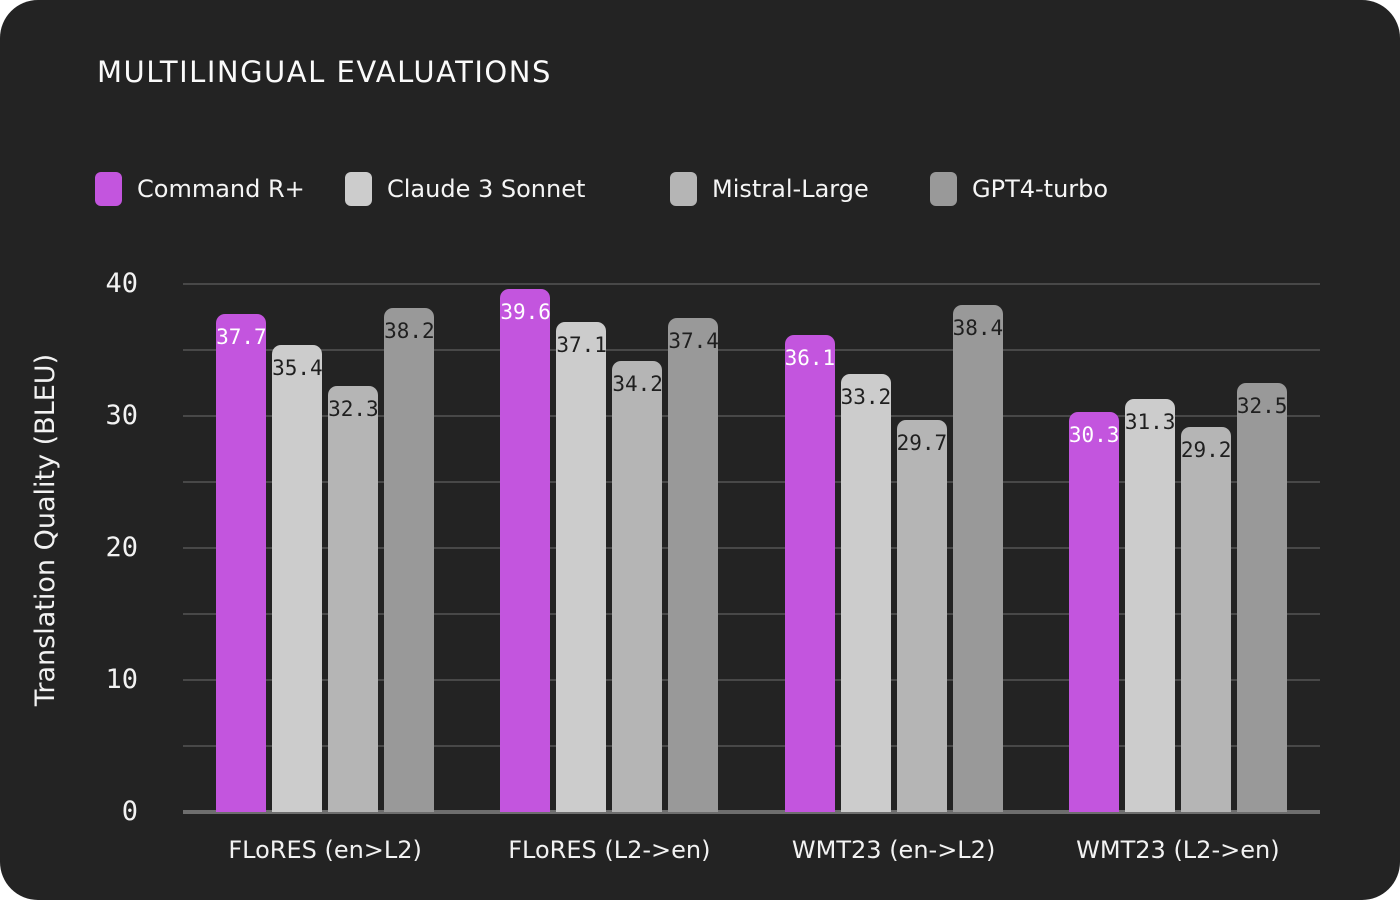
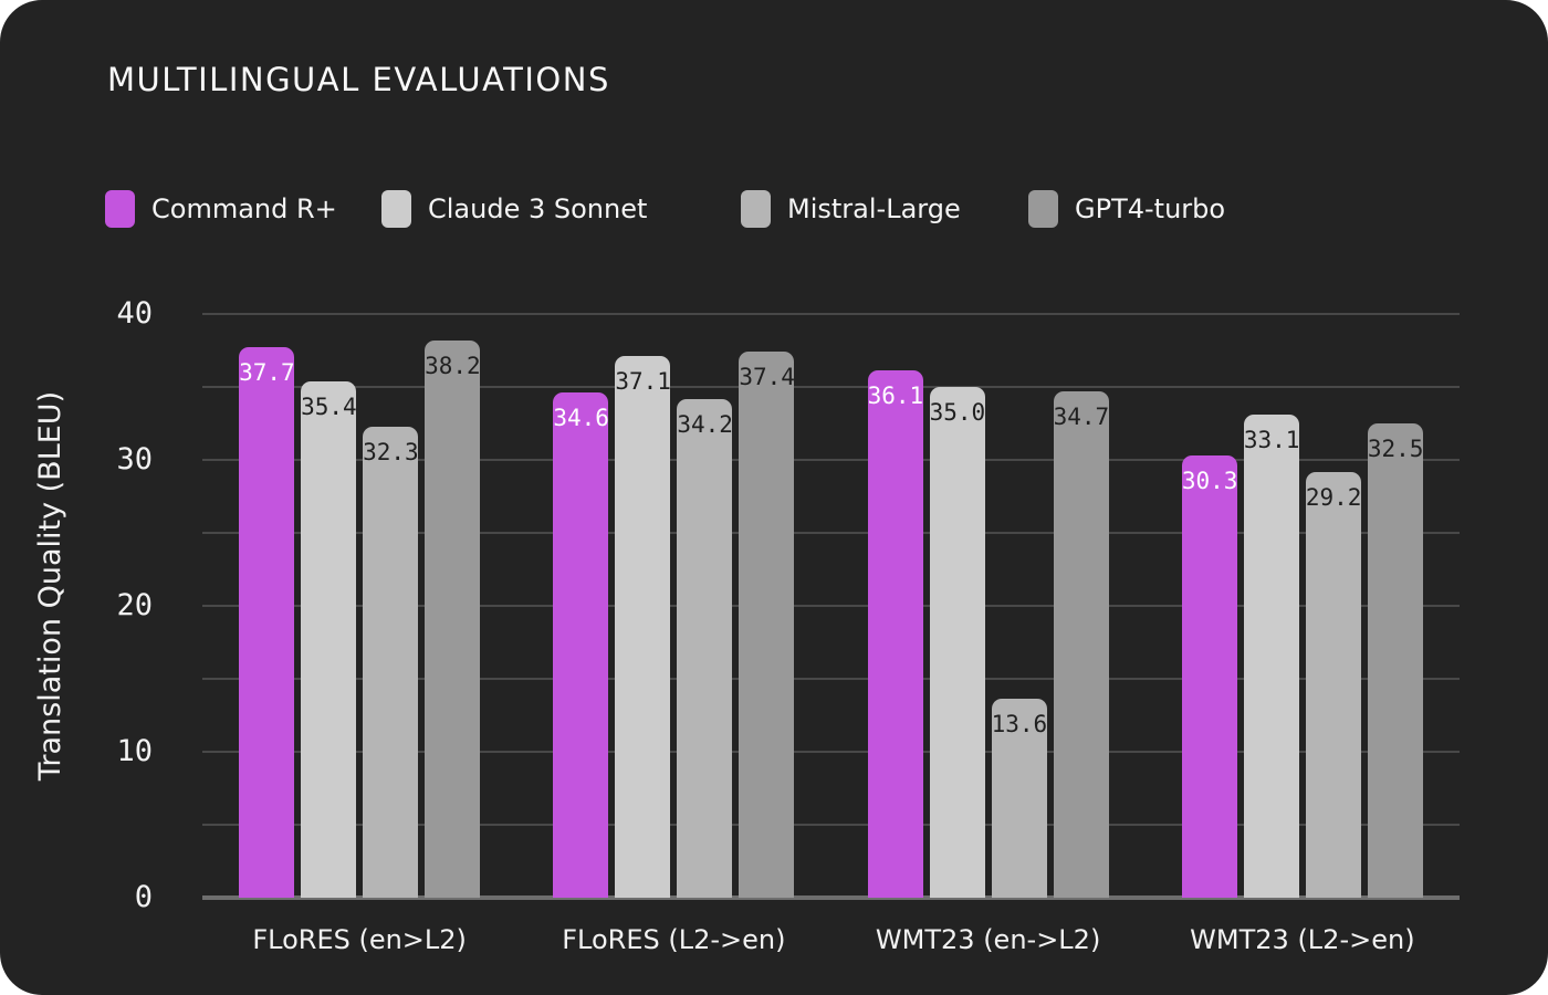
Command R+/FLoRES (L2->en): 39.6 -> 34.6
Claude 3 Sonnet/WMT23 (en->L2): 33.2 -> 35.0
Mistral-Large/WMT23 (en->L2): 29.7 -> 13.6
GPT4-turbo/WMT23 (en->L2): 38.4 -> 34.7
Claude 3 Sonnet/WMT23 (L2->en): 31.3 -> 33.1
